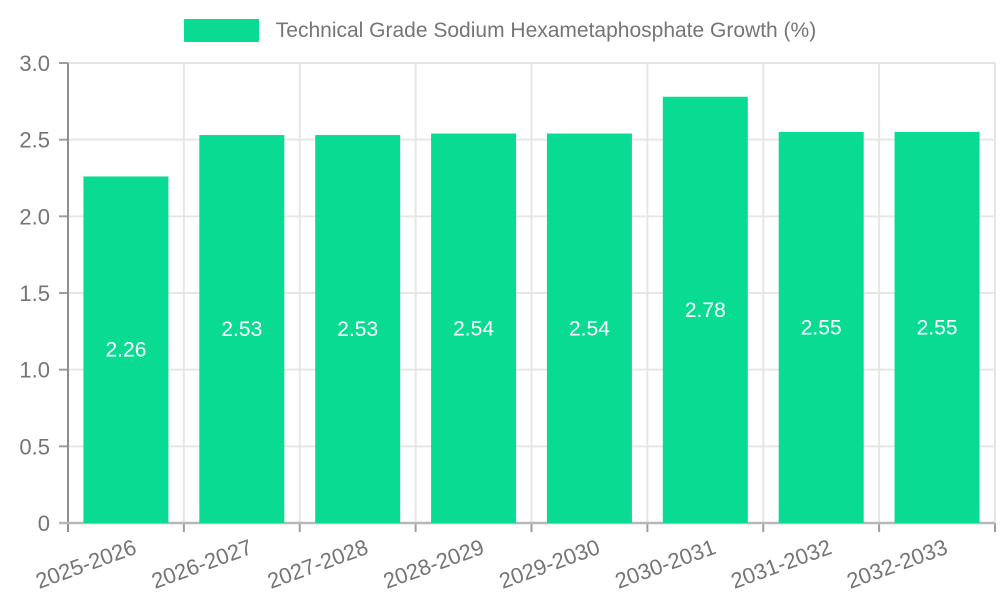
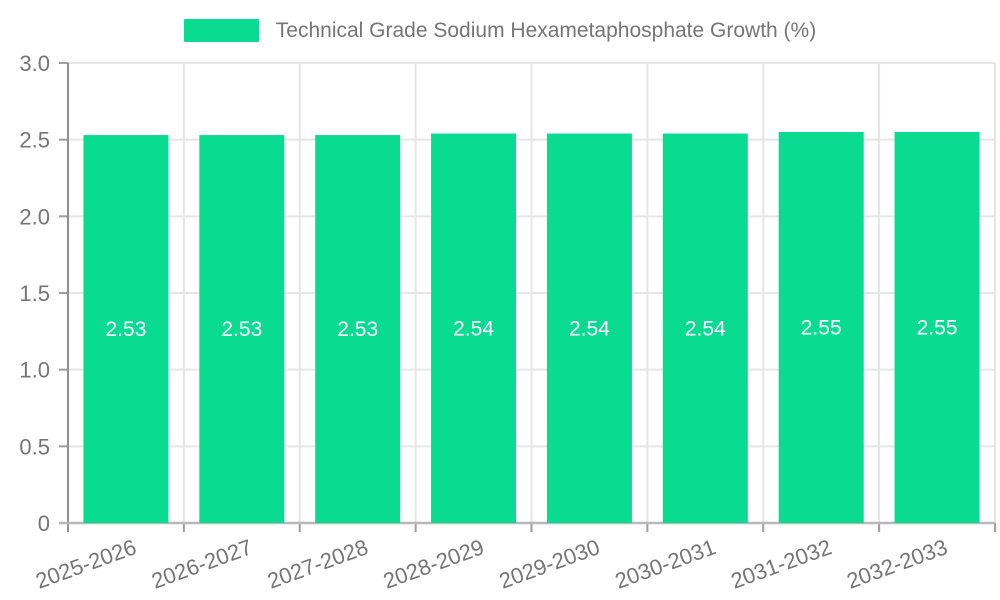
2025-2026: 2.26 -> 2.53
2030-2031: 2.78 -> 2.54
